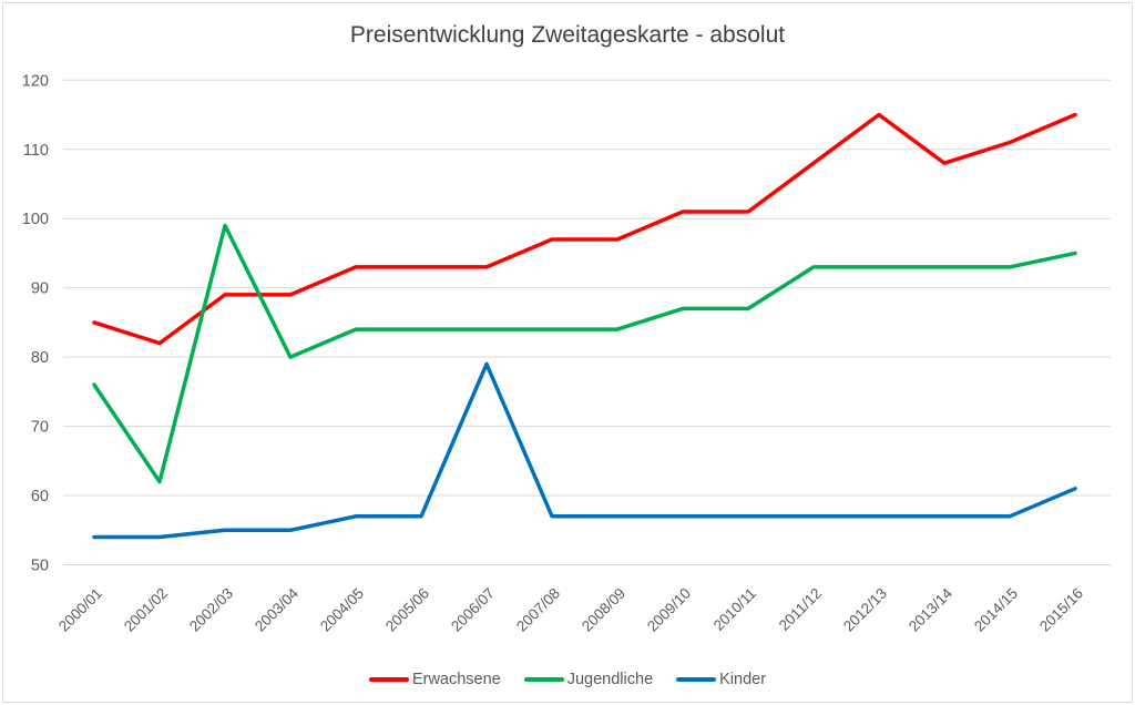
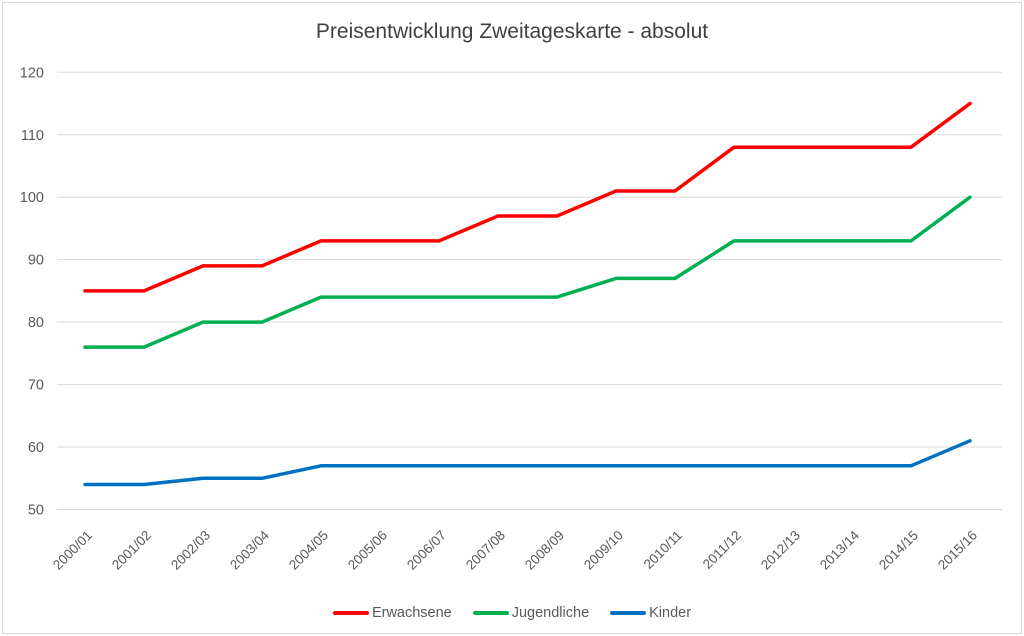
Erwachsene/2001/02: 82 -> 85
Jugendliche/2001/02: 62 -> 76
Jugendliche/2002/03: 99 -> 80
Kinder/2006/07: 79 -> 57
Erwachsene/2012/13: 115 -> 108
Erwachsene/2014/15: 111 -> 108
Jugendliche/2015/16: 95 -> 100
